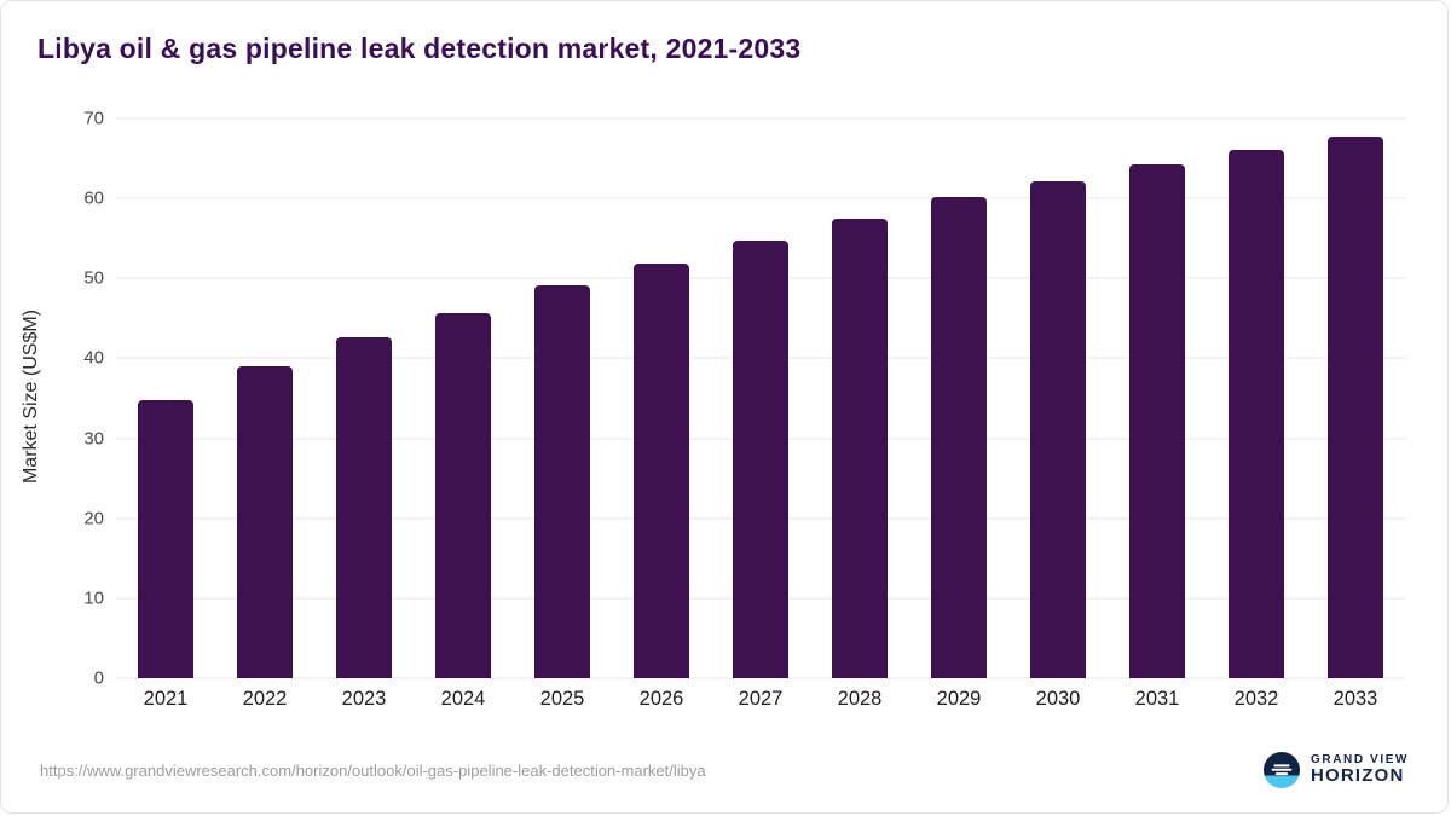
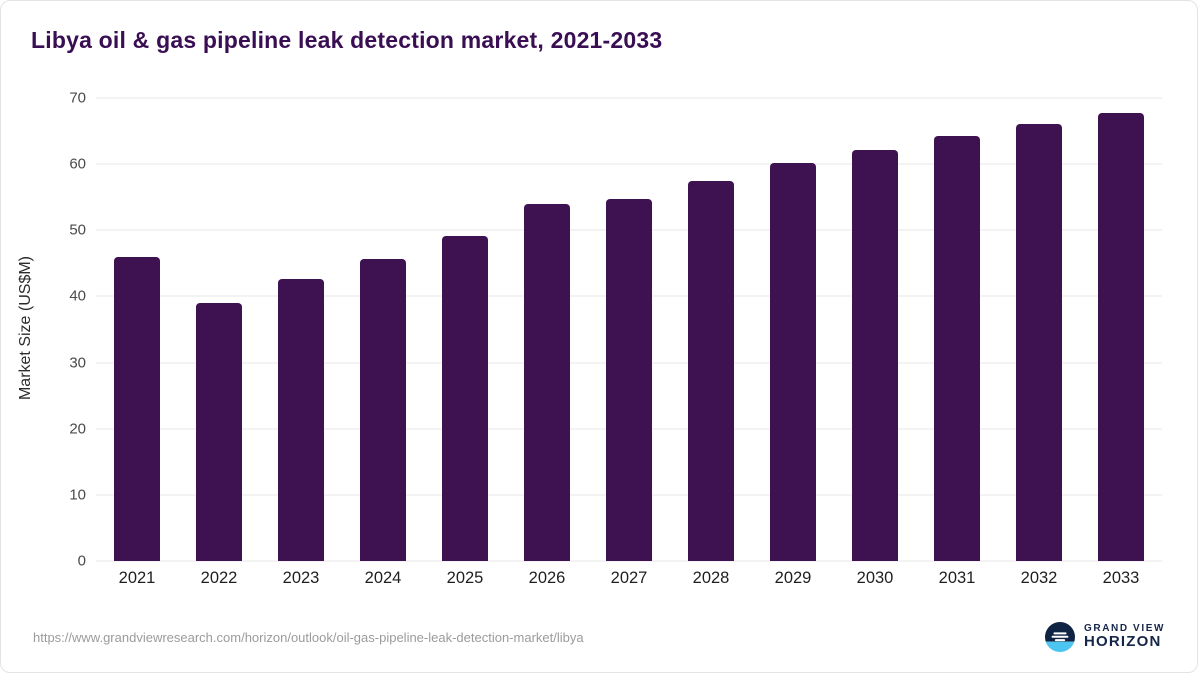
2021: 35 -> 46
2026: 52 -> 54
